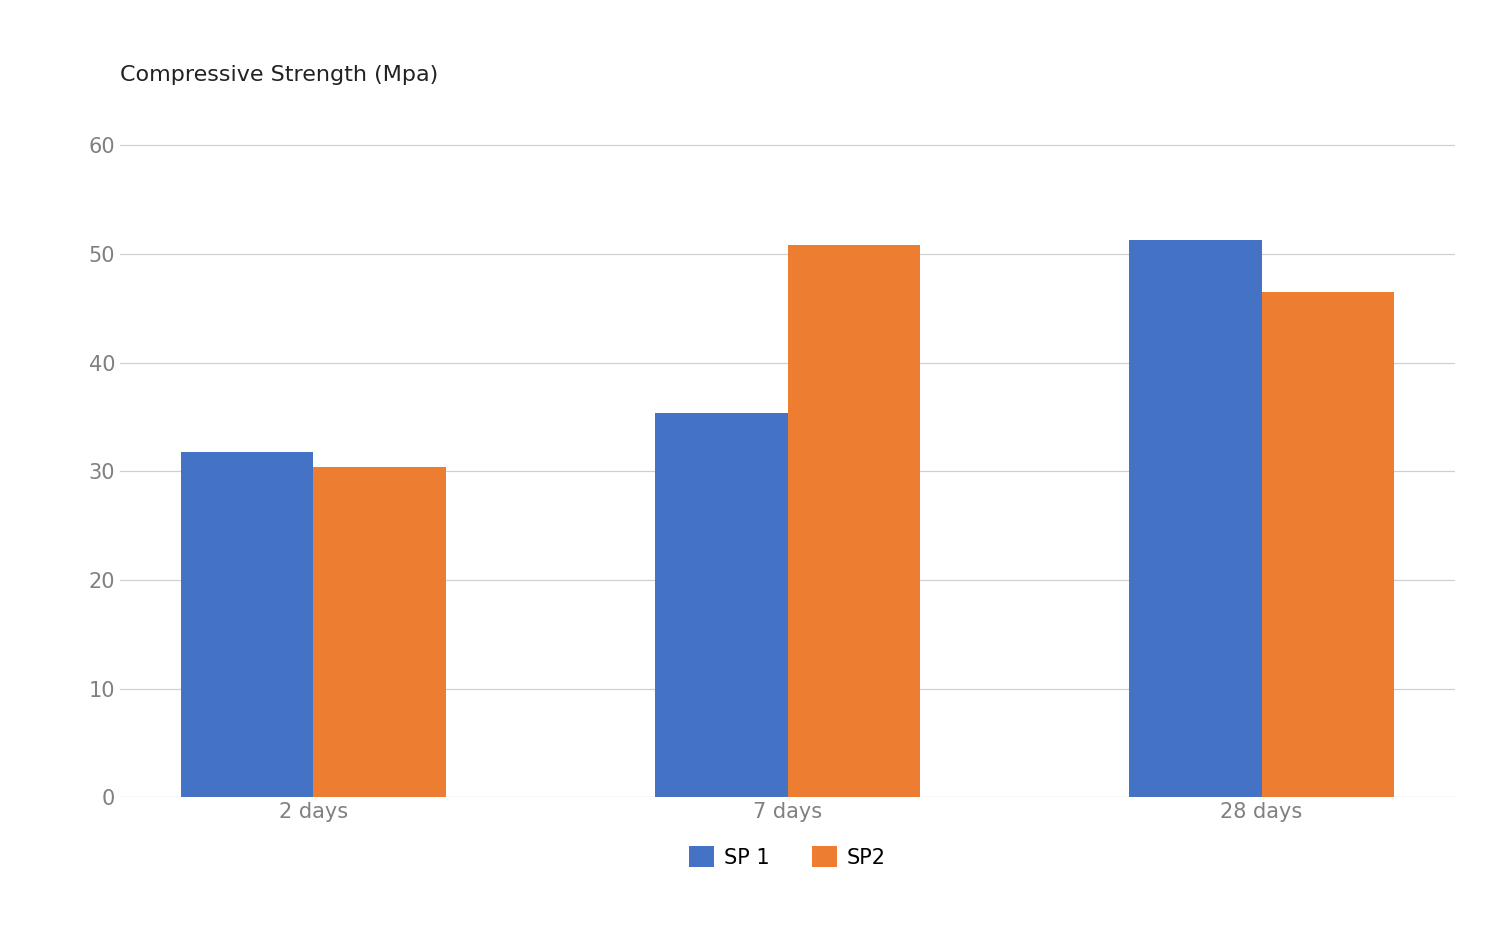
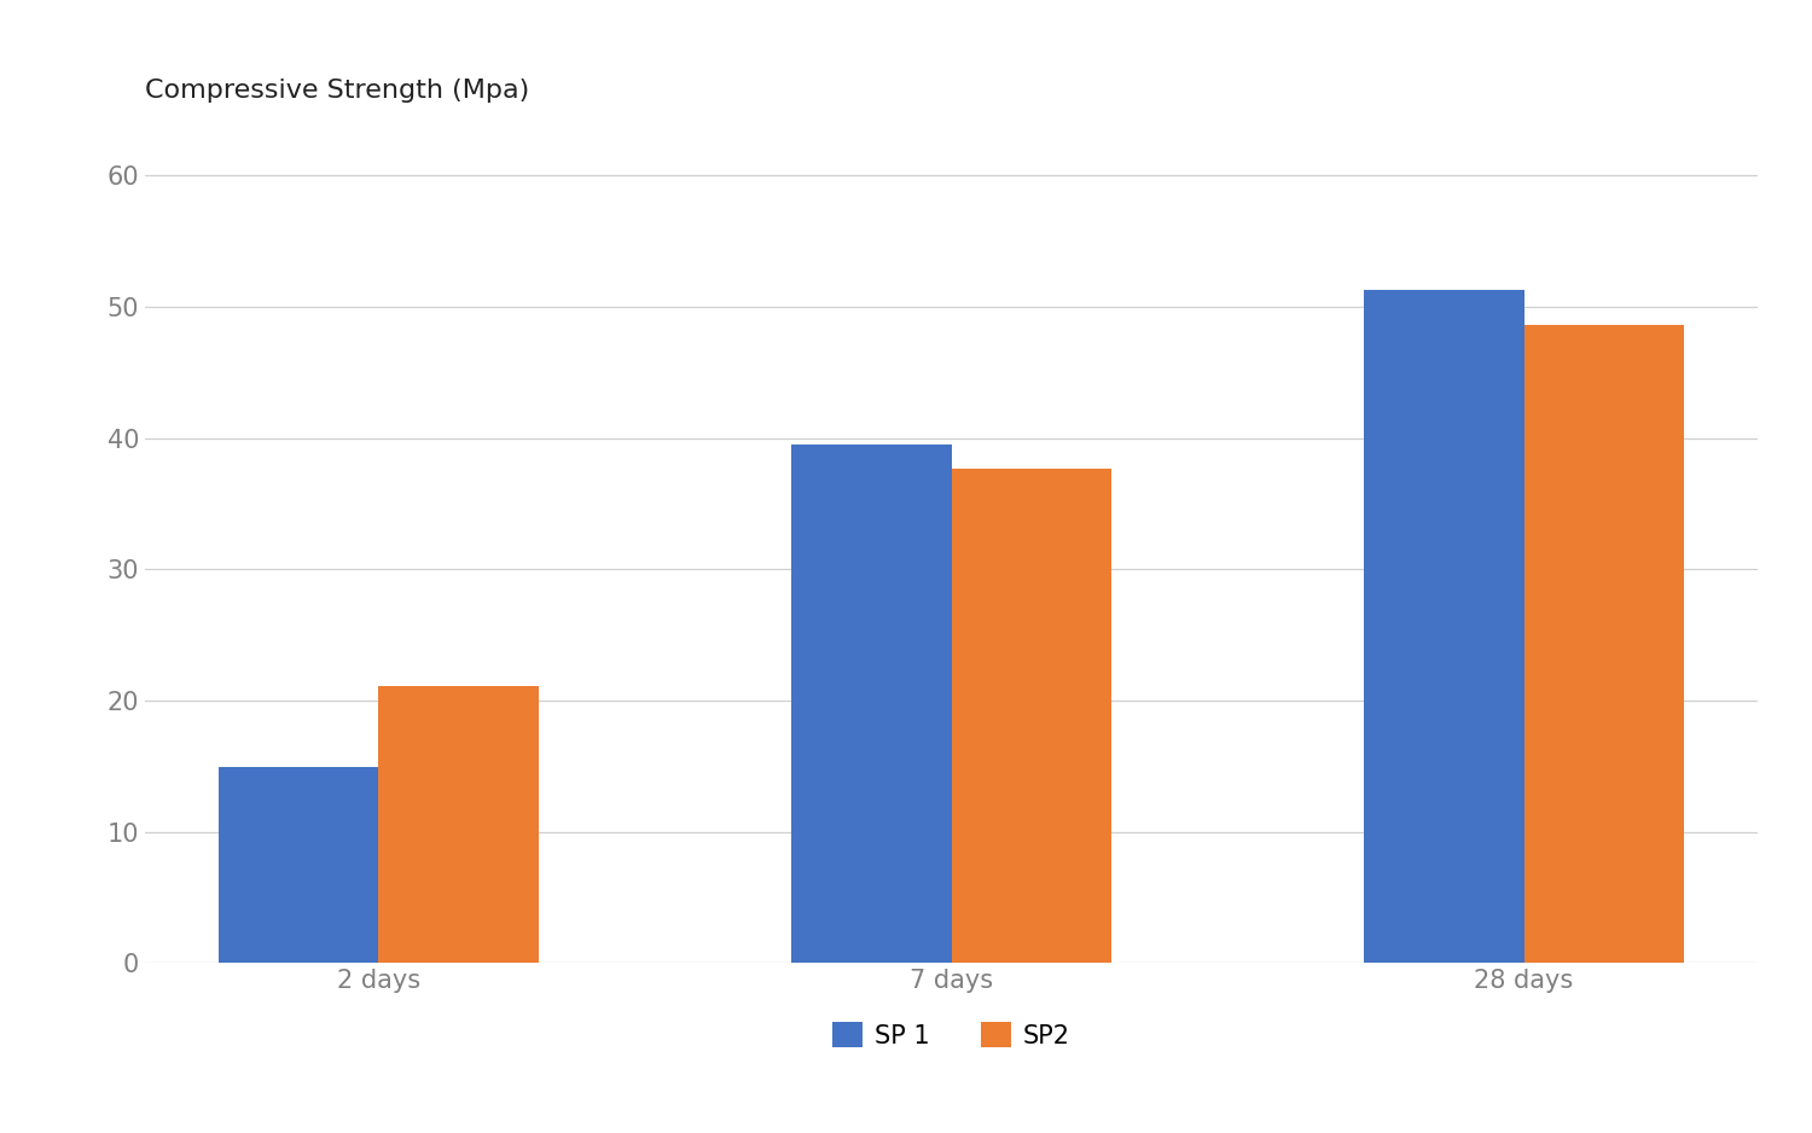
SP 1/2 days: 31.8 -> 14.9
SP2/2 days: 30.4 -> 21.1
SP 1/7 days: 35.4 -> 39.5
SP2/7 days: 50.8 -> 37.7
SP2/28 days: 46.5 -> 48.6
